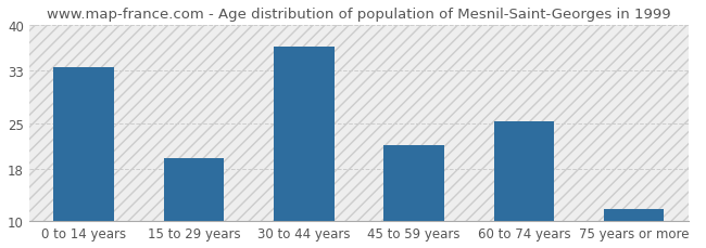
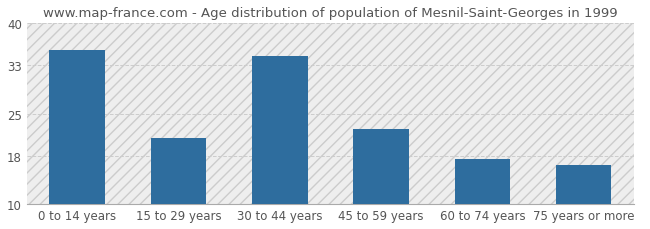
0 to 14 years: 33.6 -> 35.5
15 to 29 years: 19.6 -> 21.0
30 to 44 years: 36.6 -> 34.5
45 to 59 years: 21.6 -> 22.5
60 to 74 years: 25.2 -> 17.5
75 years or more: 11.8 -> 16.5
